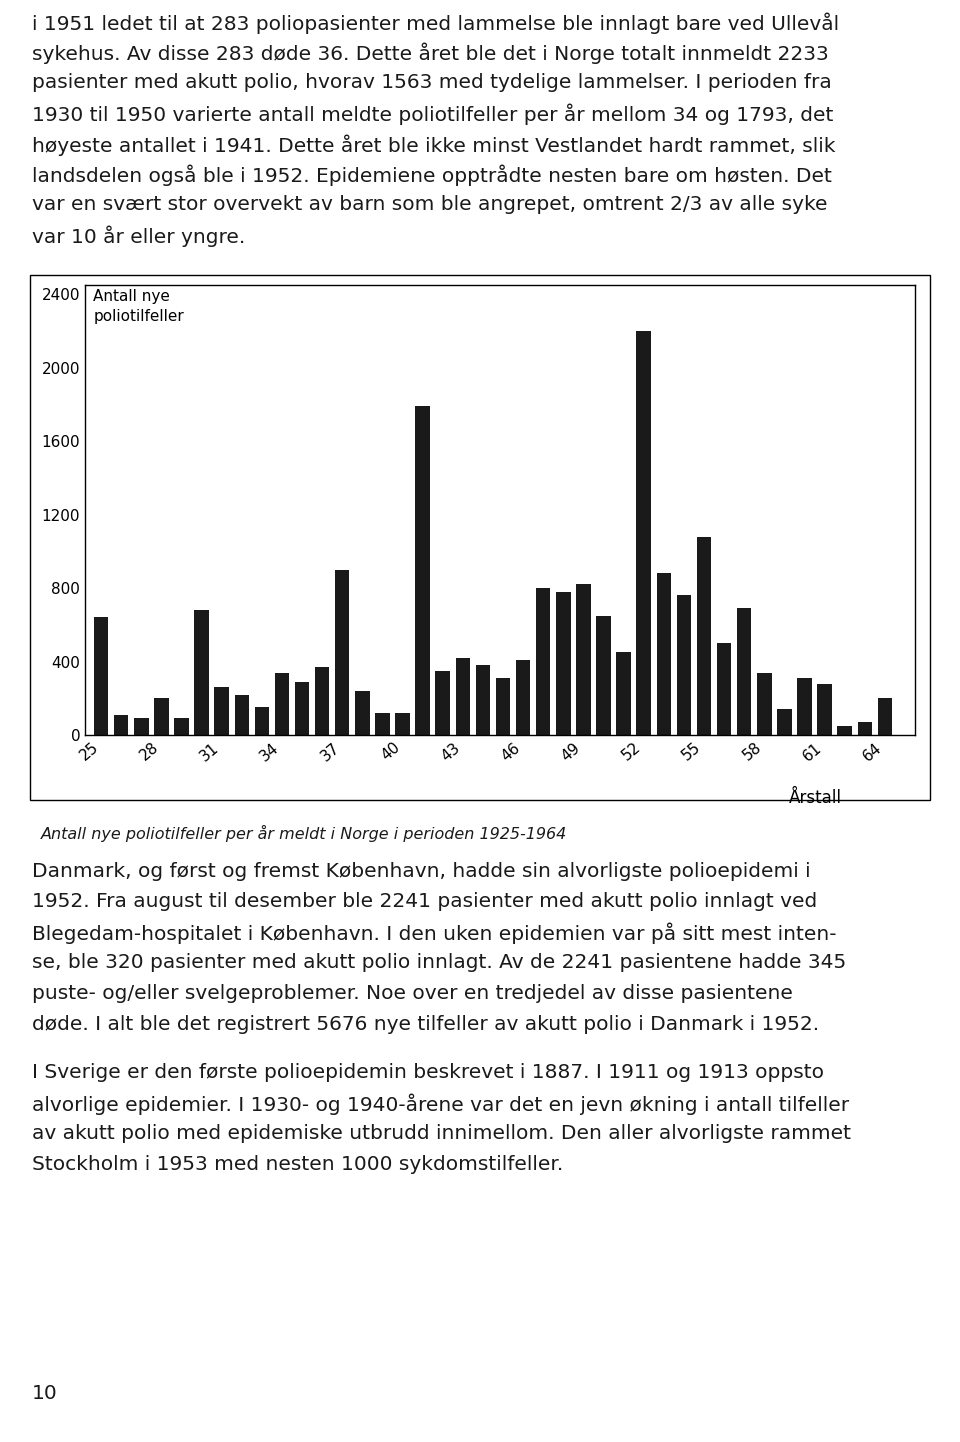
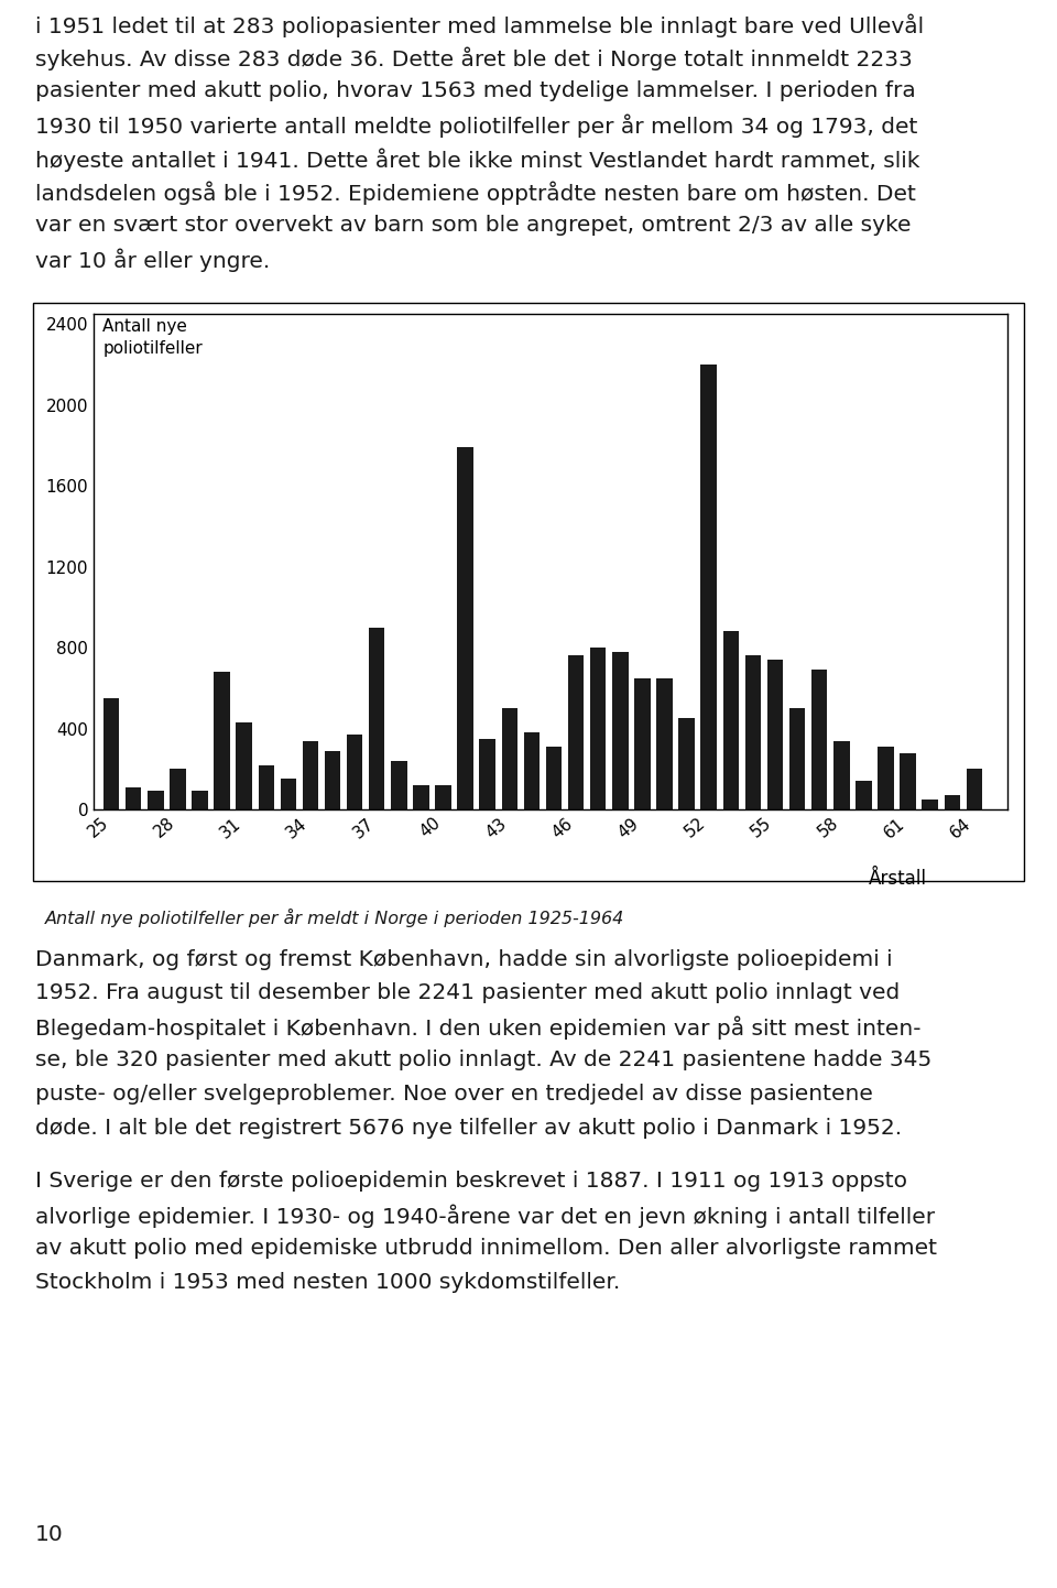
25: 640 -> 550
31: 260 -> 430
43: 420 -> 500
46: 410 -> 760
49: 820 -> 650
55: 1080 -> 740
